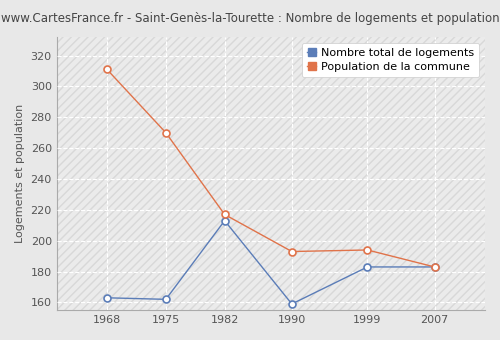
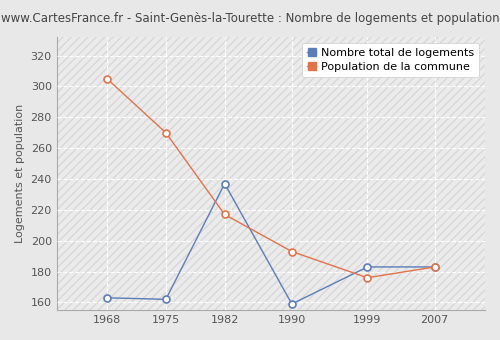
Population de la commune/1968: 311 -> 305
Nombre total de logements/1982: 213 -> 237
Population de la commune/1999: 194 -> 176
